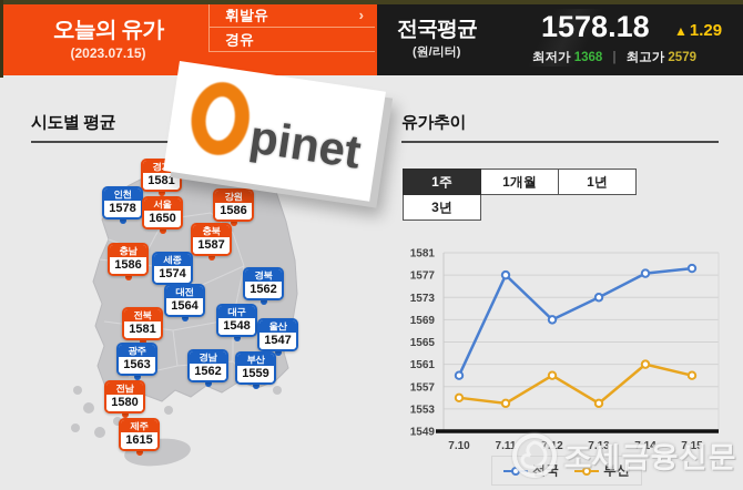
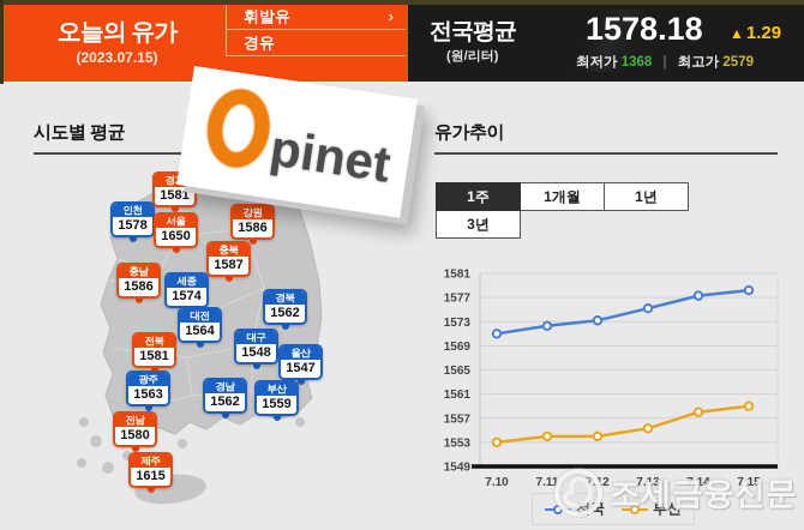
전국/7.10: 1559 -> 1571
부산/7.10: 1555 -> 1553
전국/7.11: 1577 -> 1572
전국/7.12: 1569 -> 1573
부산/7.12: 1559 -> 1554
전국/7.13: 1573 -> 1575
부산/7.13: 1554 -> 1555
부산/7.14: 1561 -> 1558
